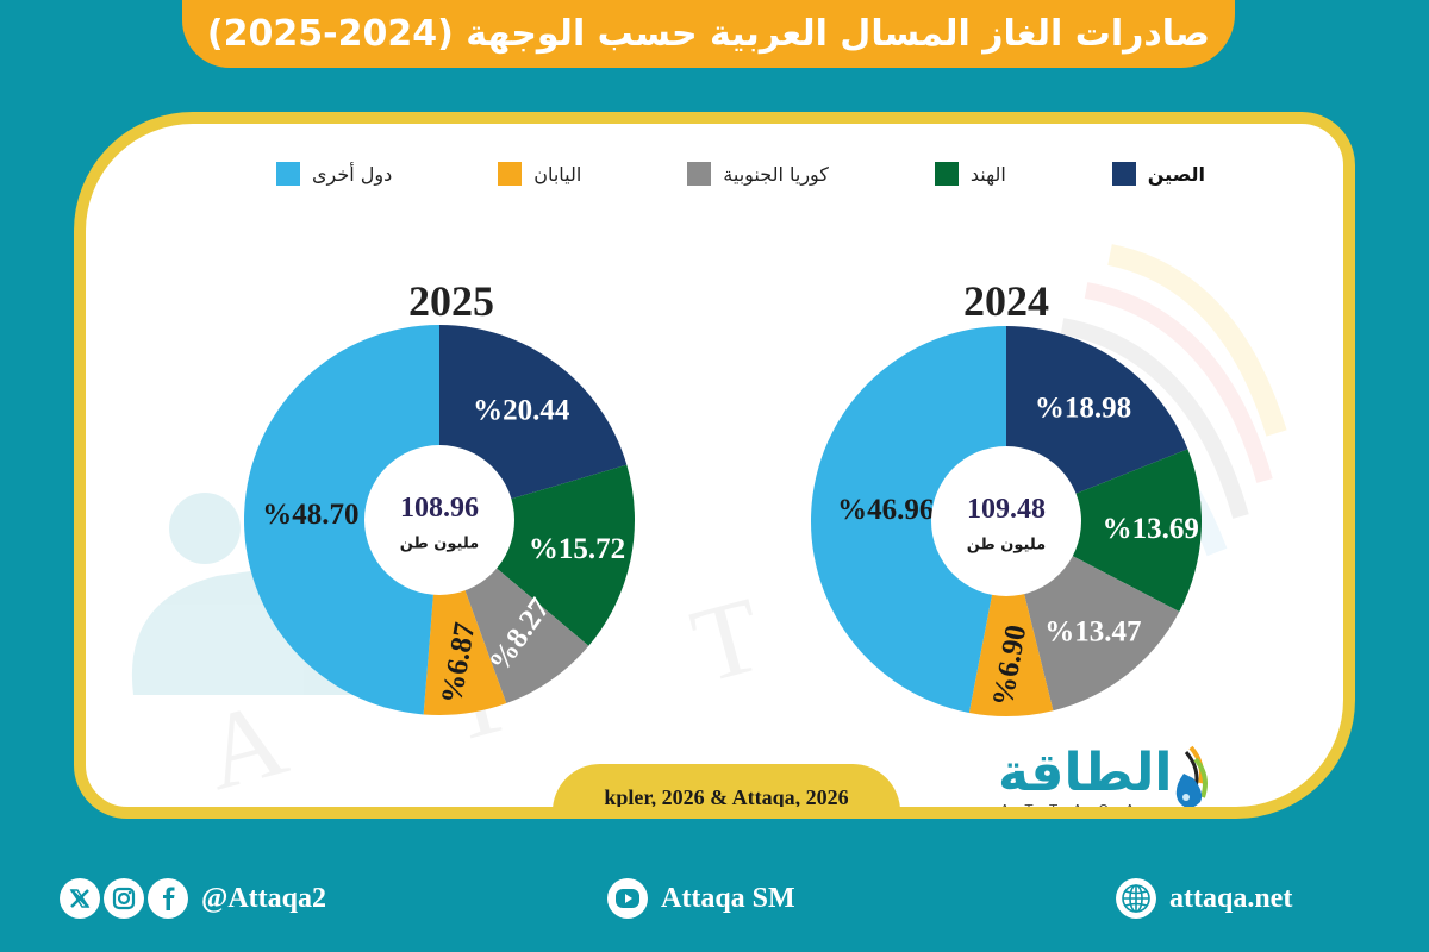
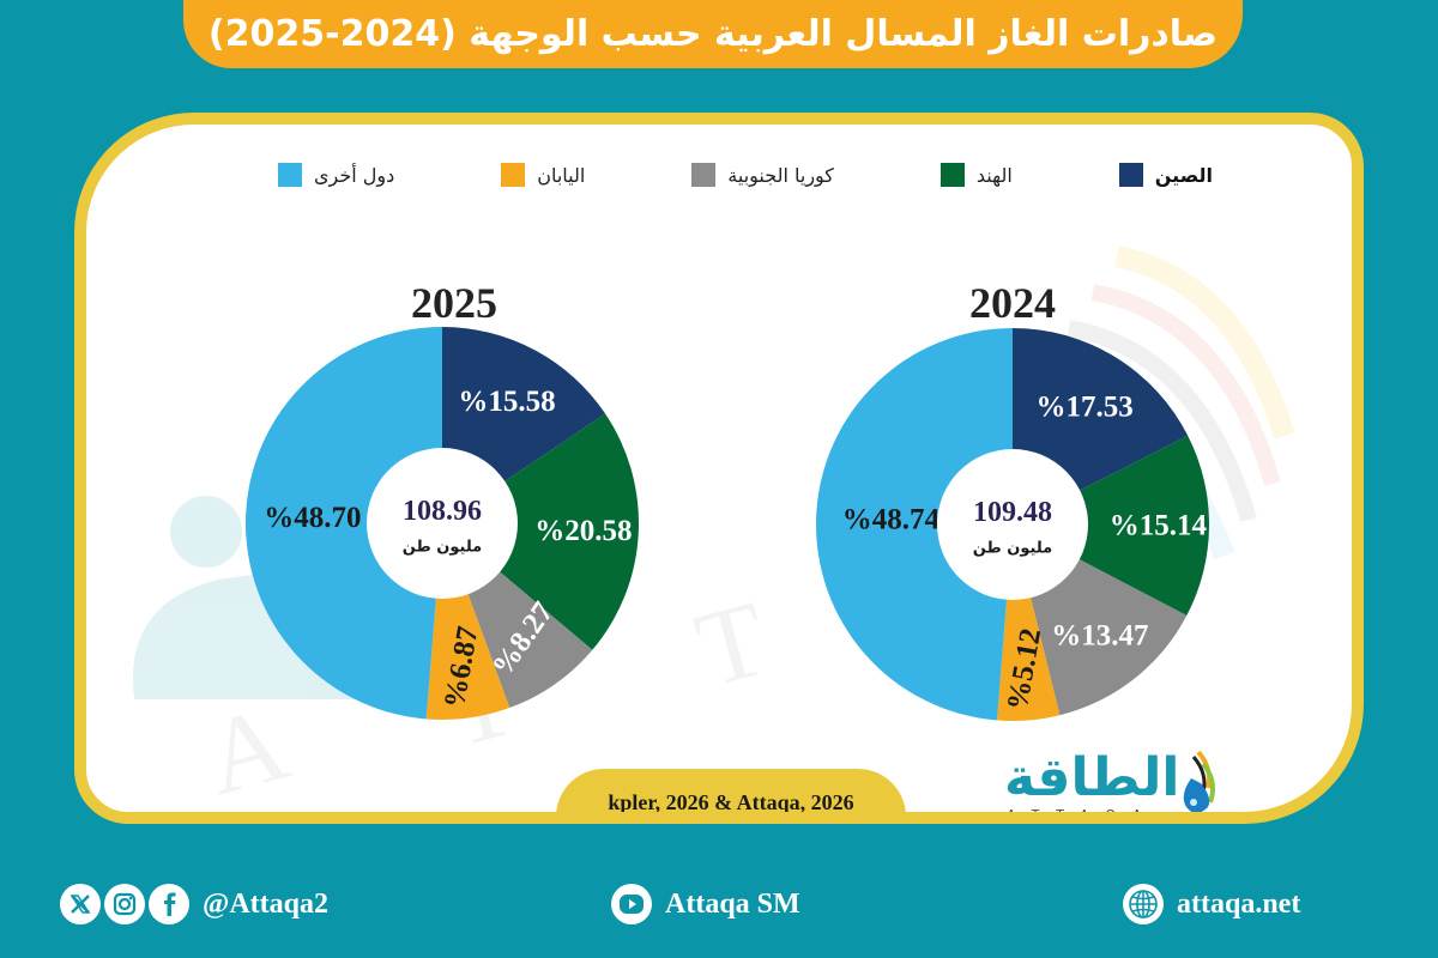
2024/الصين: 18.98 -> 17.53
2024/الهند: 13.69 -> 15.14
2024/اليابان: 6.90 -> 5.12
2024/دول أخرى: 46.96 -> 48.74
2025/الصين: 20.44 -> 15.58
2025/الهند: 15.72 -> 20.58
